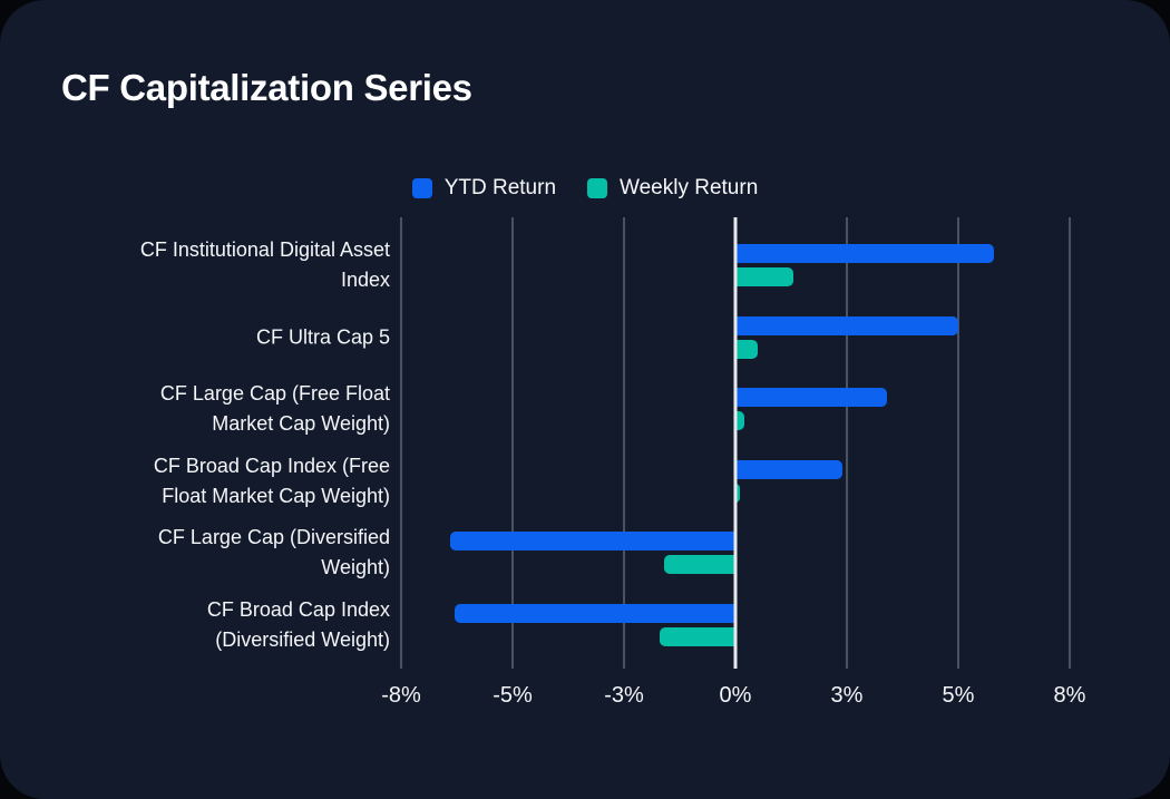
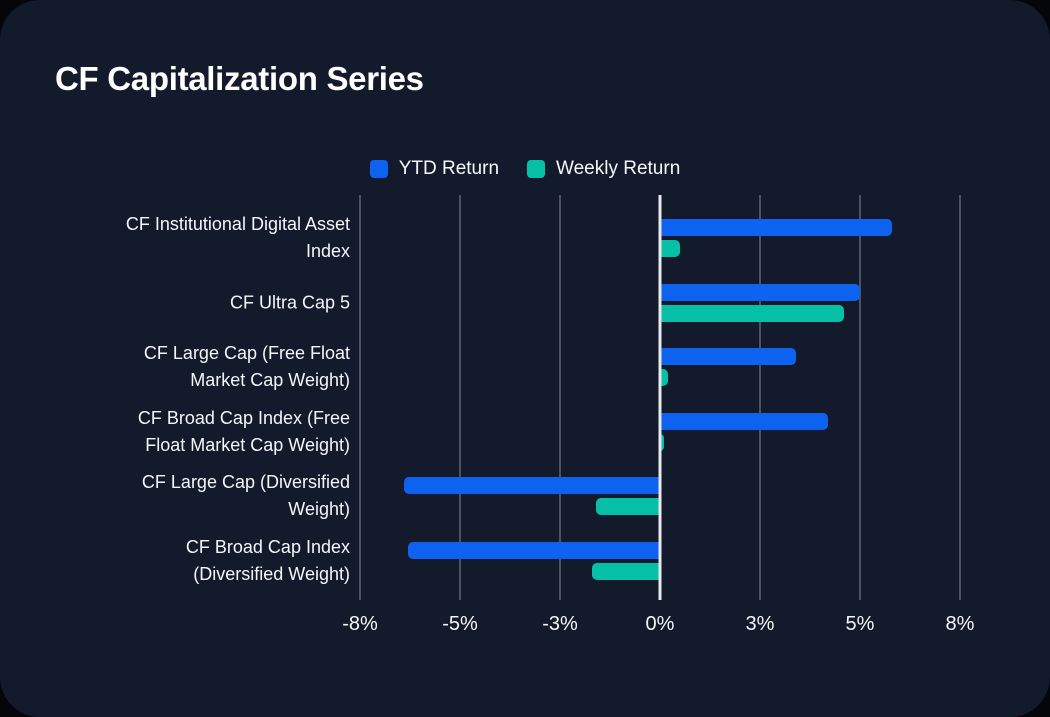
Weekly Return/CF Institutional Digital Asset Index: 1.3% -> 0.5%
Weekly Return/CF Ultra Cap 5: 0.5% -> 4.6%
YTD Return/CF Broad Cap Index (Free Float Market Cap Weight): 2.4% -> 4.2%
